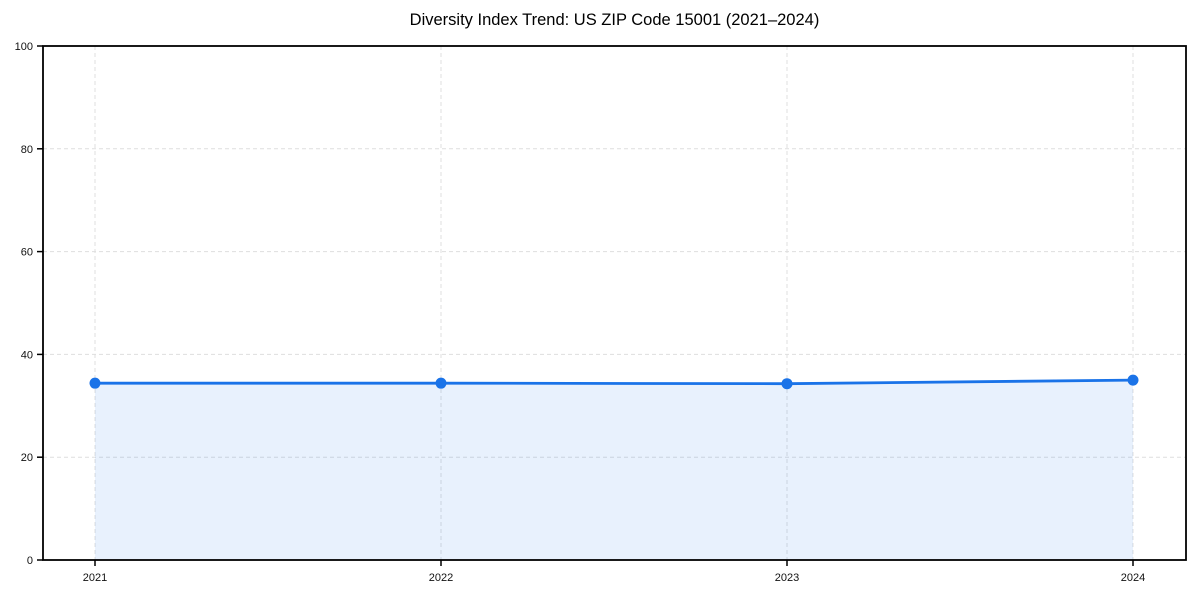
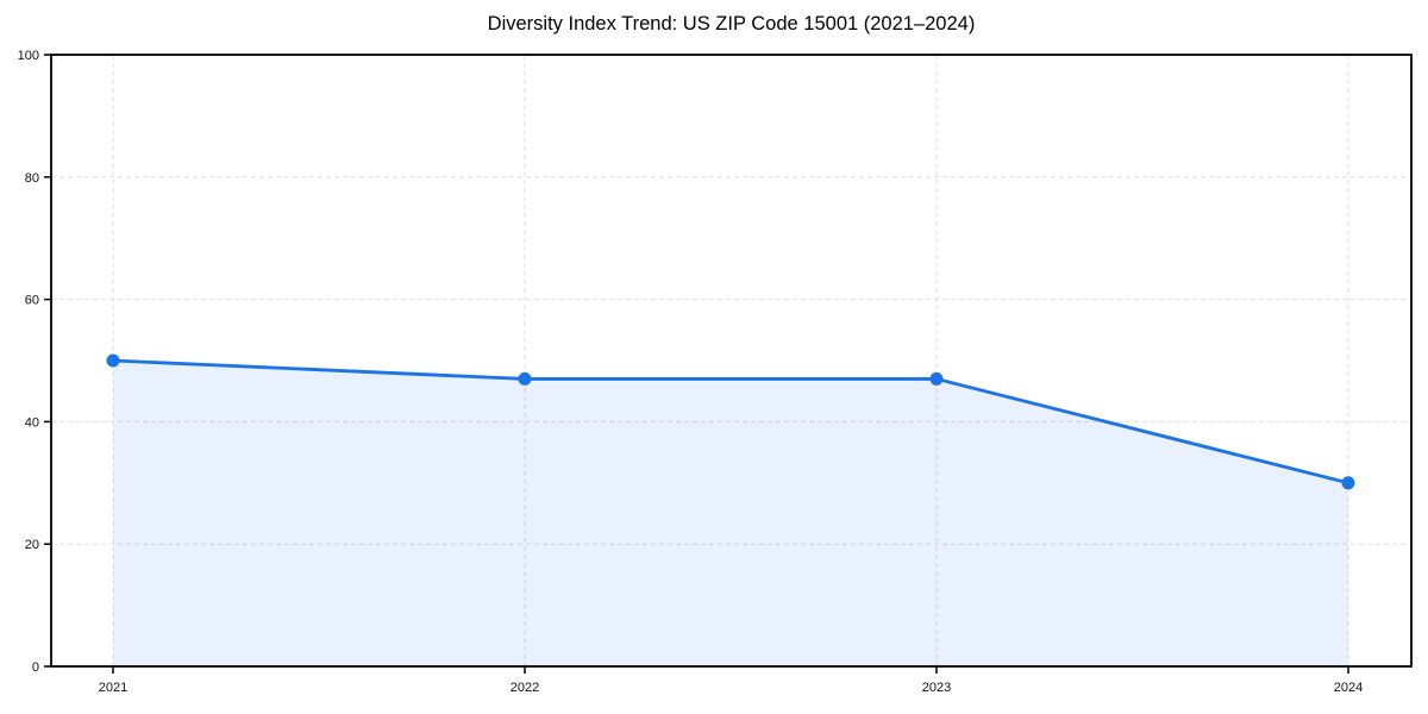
2021: 34 -> 50
2022: 34 -> 47
2023: 34 -> 47
2024: 35 -> 30
